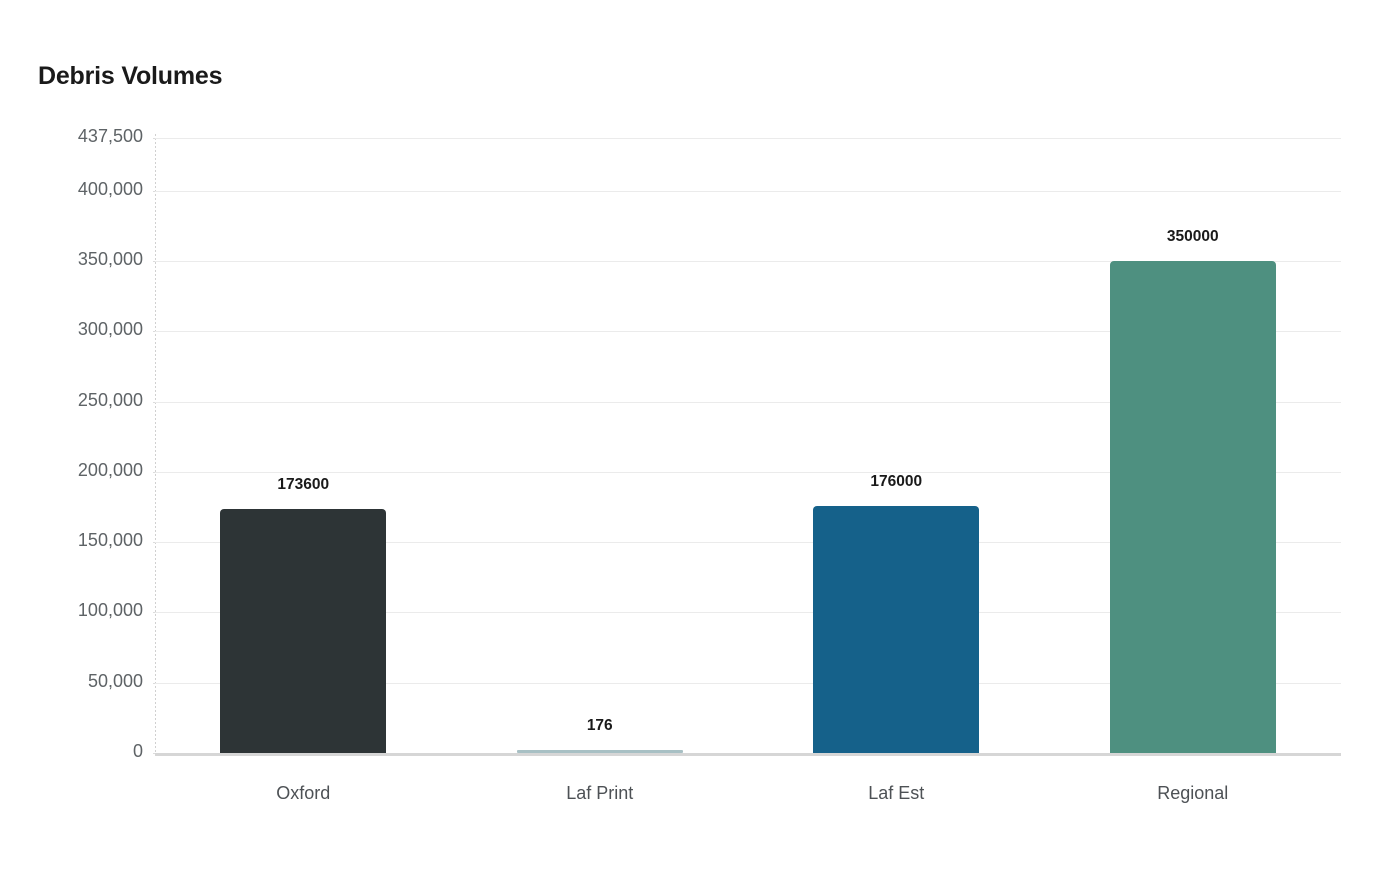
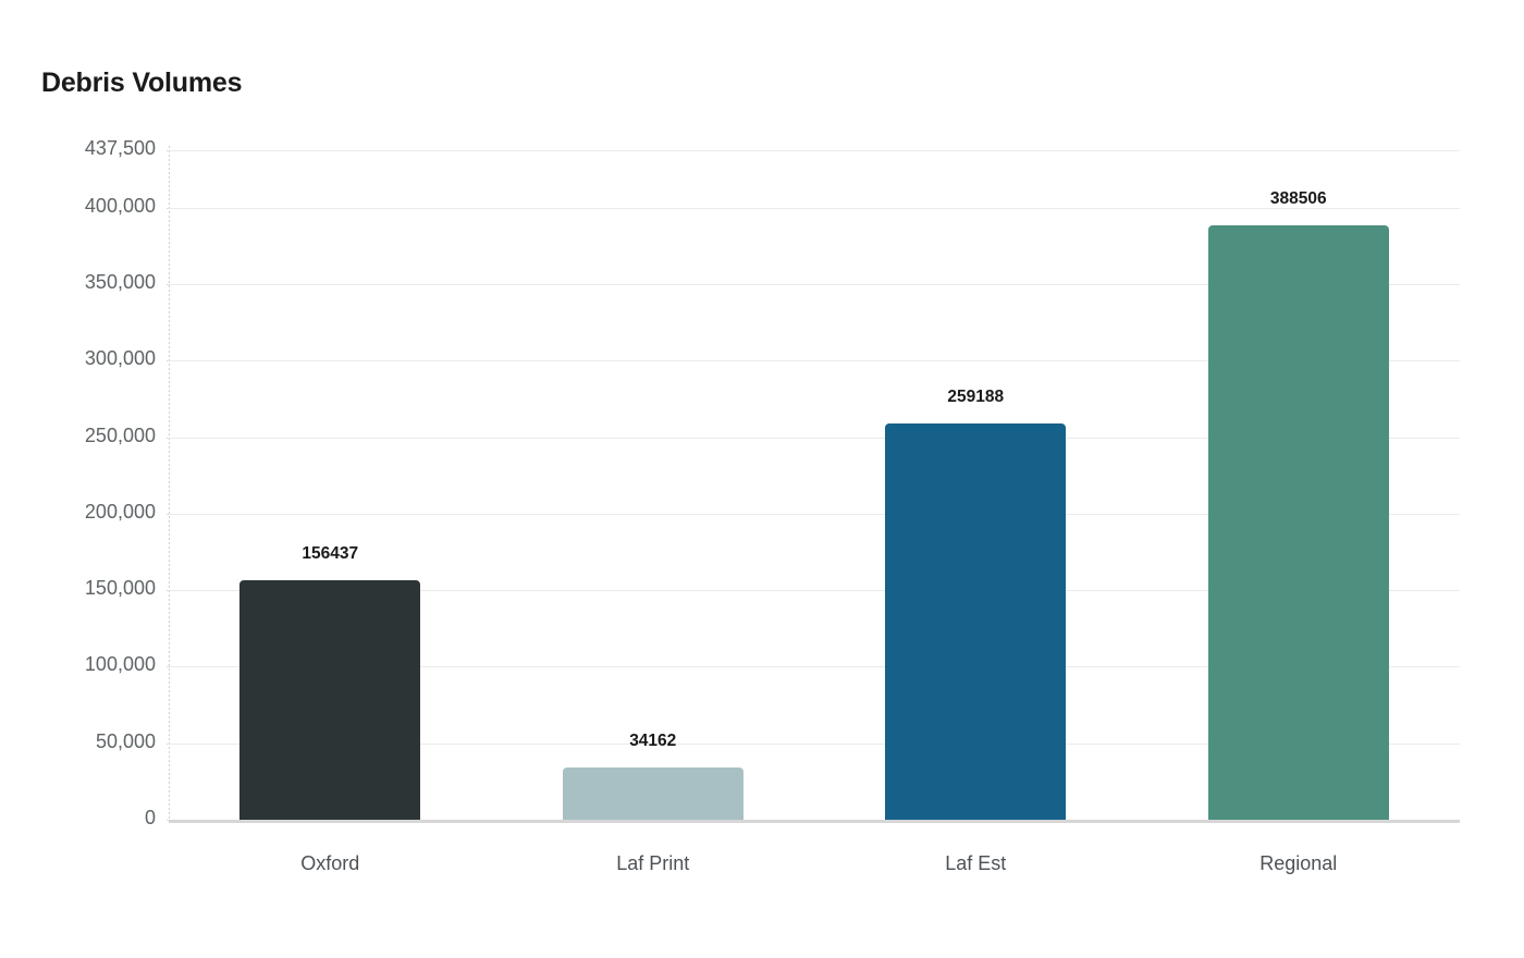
Oxford: 173600 -> 156437
Laf Print: 176 -> 34162
Laf Est: 176000 -> 259188
Regional: 350000 -> 388506
